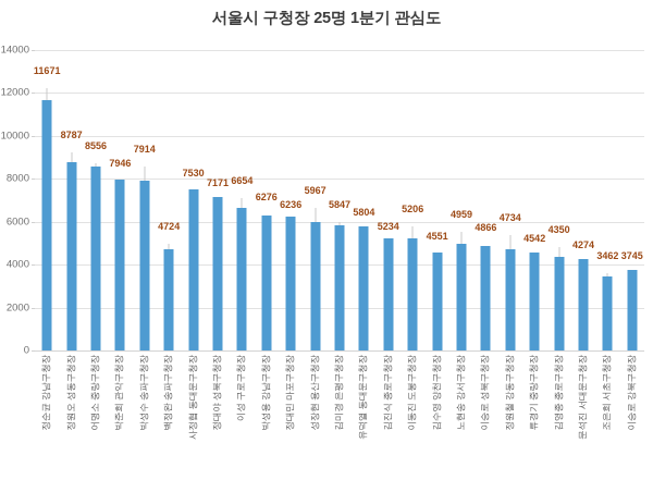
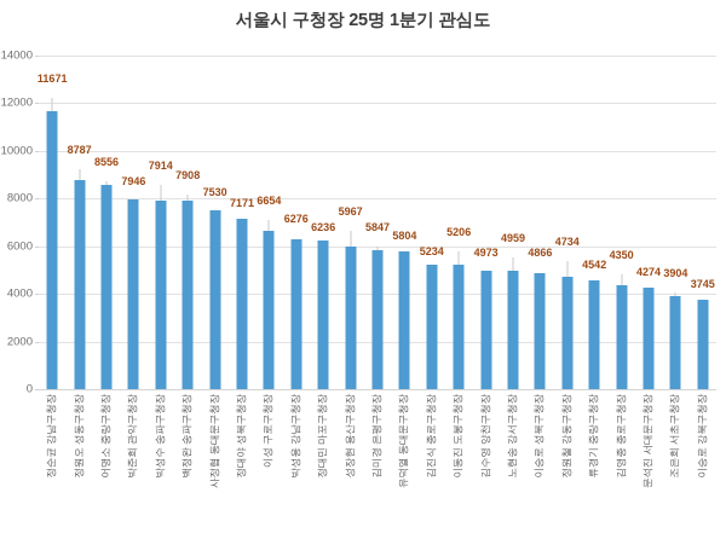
백정완 송파구청장: 4724 -> 7908
김수영 양천구청장: 4551 -> 4973
조은희 서초구청장: 3462 -> 3904
